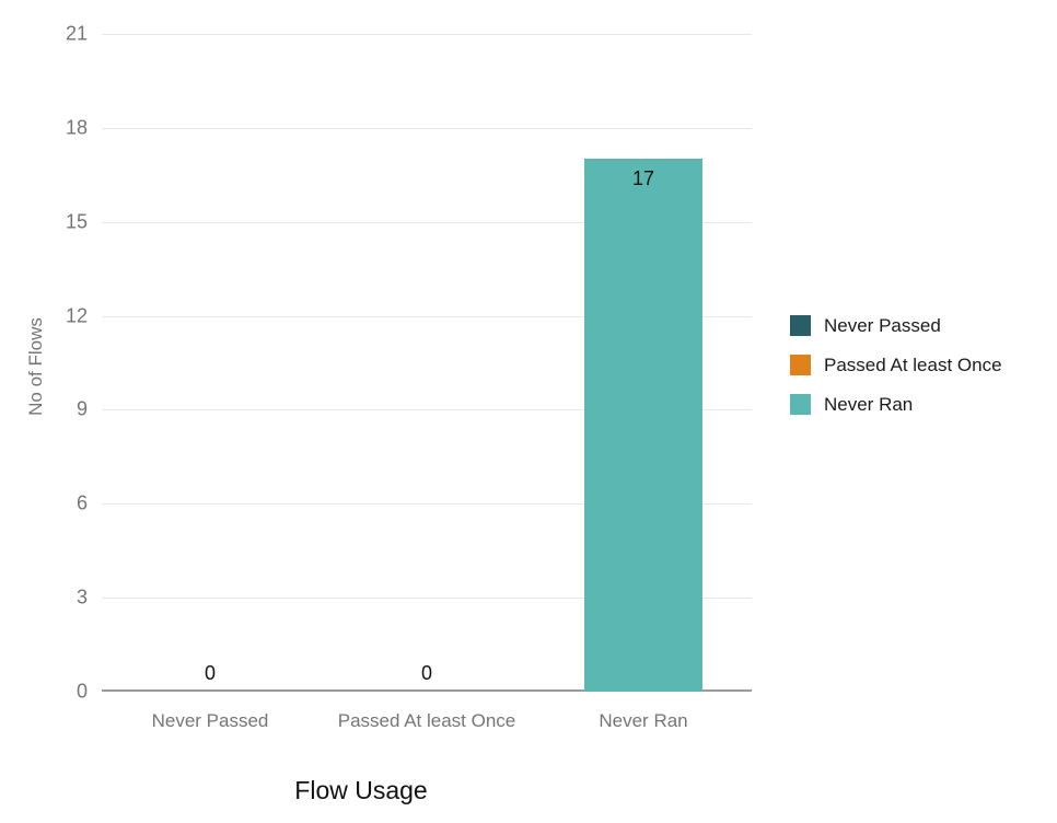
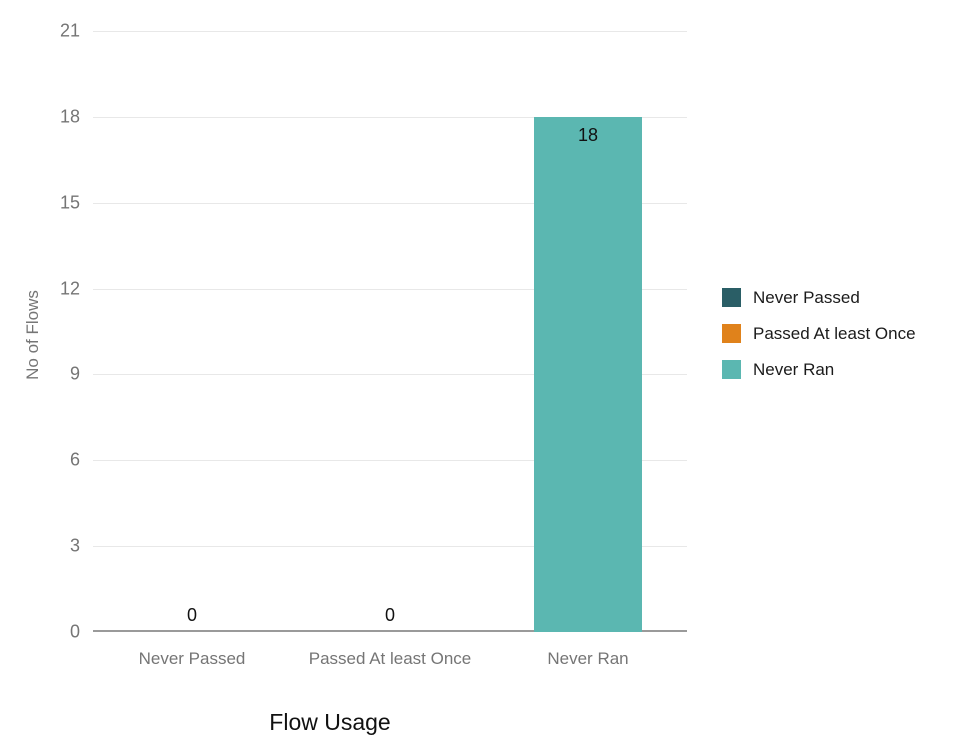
Never Ran: 17 -> 18
